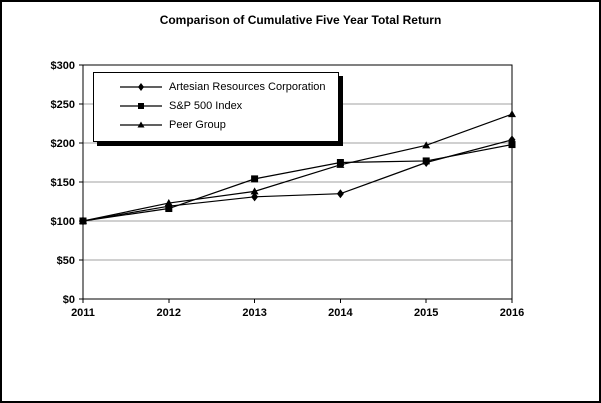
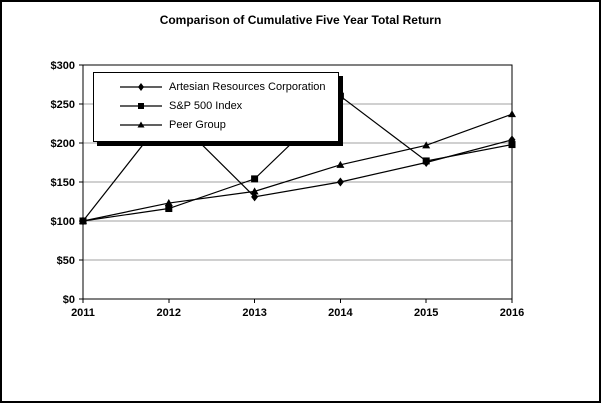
Artesian Resources Corporation/2012: $120 -> $240
Artesian Resources Corporation/2014: $140 -> $150
S&P 500 Index/2014: $180 -> $260
